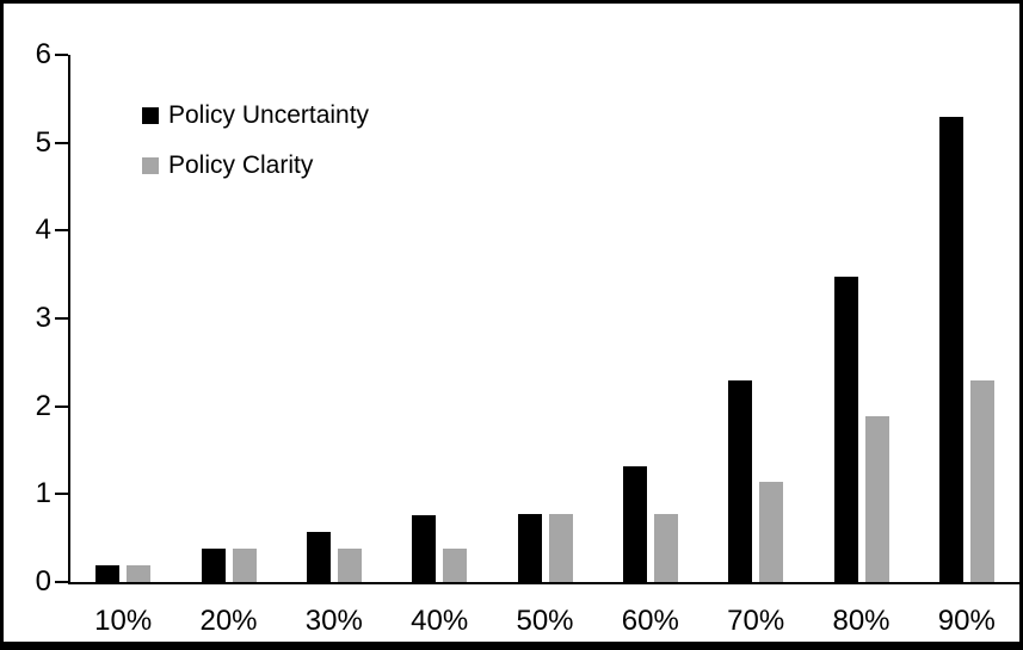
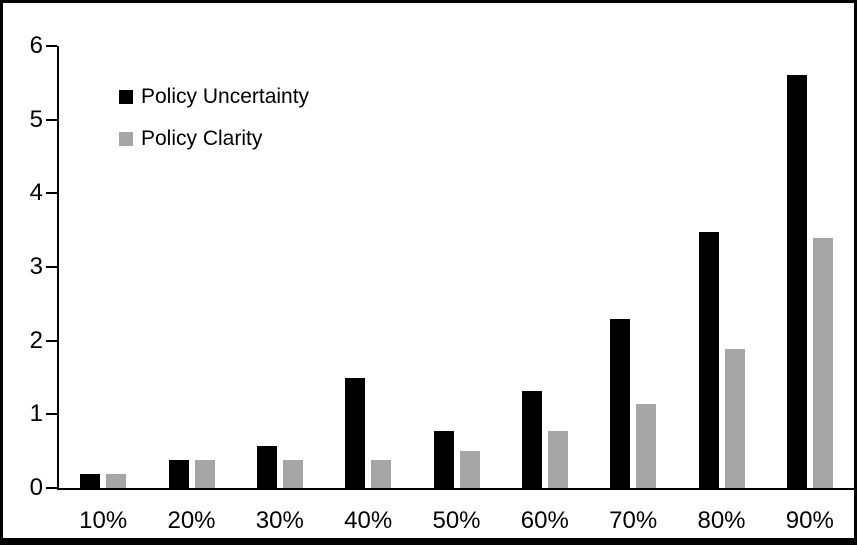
Policy Uncertainty/40%: 0.8 -> 1.5
Policy Clarity/50%: 0.8 -> 0.5
Policy Uncertainty/90%: 5.3 -> 5.6
Policy Clarity/90%: 2.3 -> 3.4
